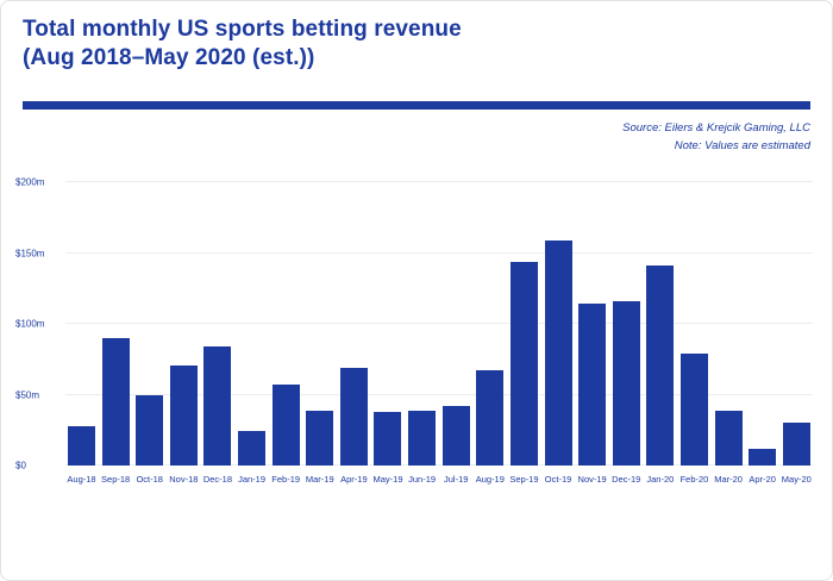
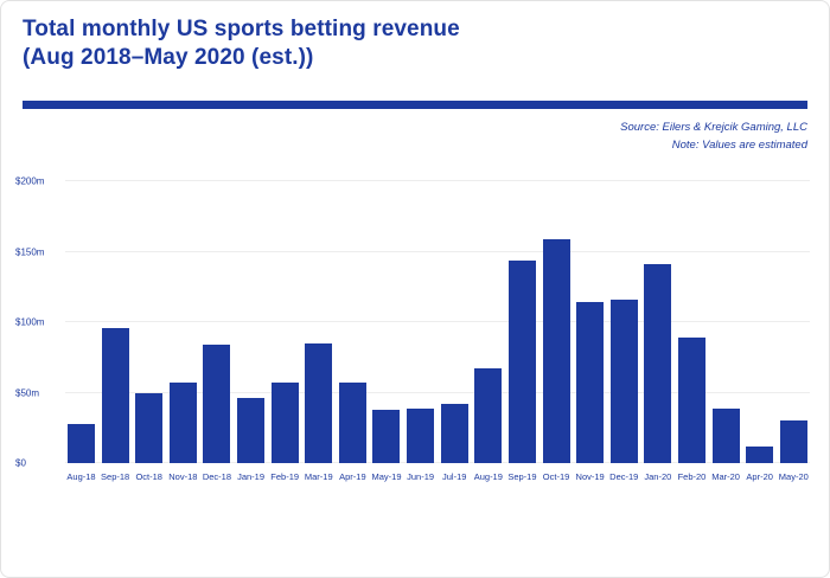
Sep-18: $90m -> $96m
Nov-18: $71m -> $57m
Jan-19: $24m -> $46m
Mar-19: $39m -> $85m
Apr-19: $69m -> $57m
Feb-20: $79m -> $89m
